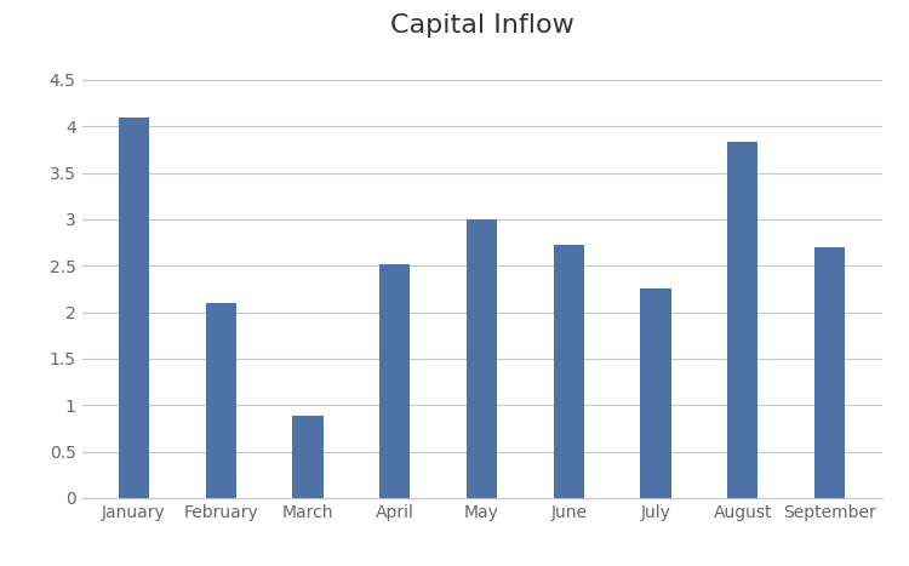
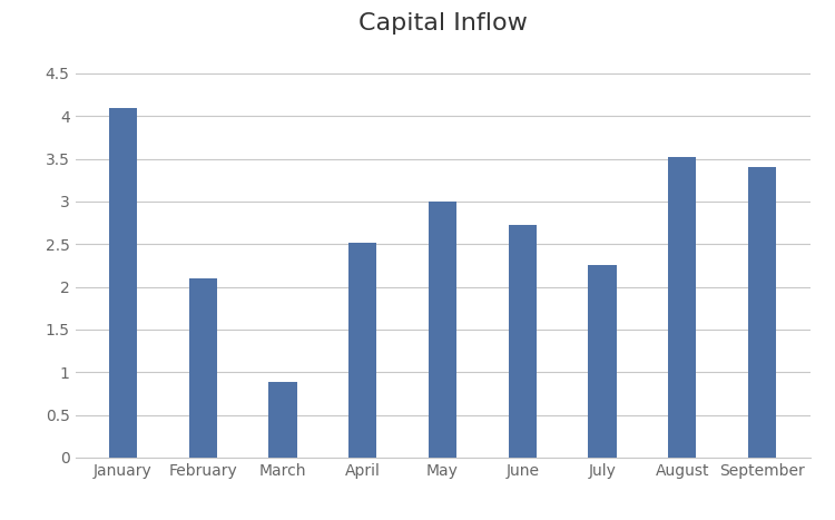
August: 3.83 -> 3.52
September: 2.70 -> 3.40
